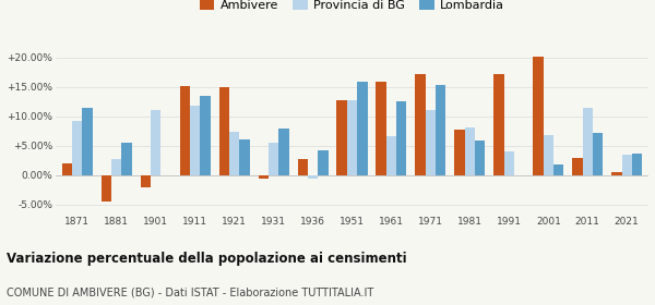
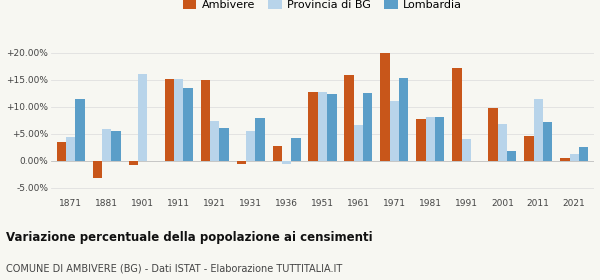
Ambivere/1871: 2.0% -> 3.5%
Provincia di BG/1871: 9.2% -> 4.5%
Ambivere/1881: -4.4% -> -3.2%
Provincia di BG/1881: 2.8% -> 5.8%
Ambivere/1901: -2.0% -> -0.7%
Provincia di BG/1901: 11.0% -> 16.0%
Provincia di BG/1911: 11.8% -> 15.2%
Lombardia/1951: 15.8% -> 12.4%
Ambivere/1971: 17.2% -> 20.0%
Lombardia/1981: 5.8% -> 8.1%
Ambivere/2001: 20.2% -> 9.8%
Ambivere/2011: 3.0% -> 4.6%
Provincia di BG/2021: 3.4% -> 1.3%
Lombardia/2021: 3.6% -> 2.5%
